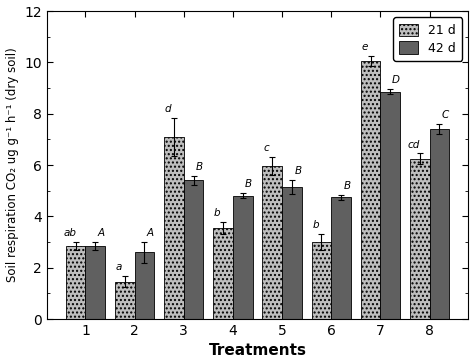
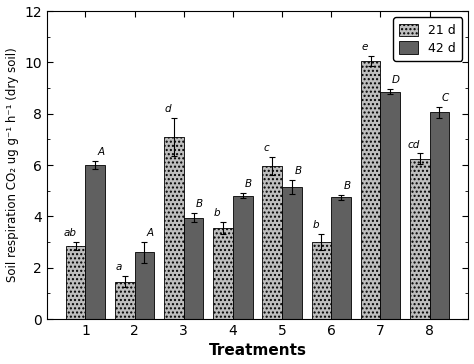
42 d/1: 2.85 -> 6.00
42 d/3: 5.40 -> 3.95
42 d/8: 7.40 -> 8.05
